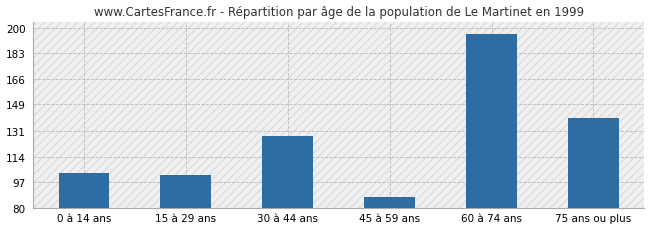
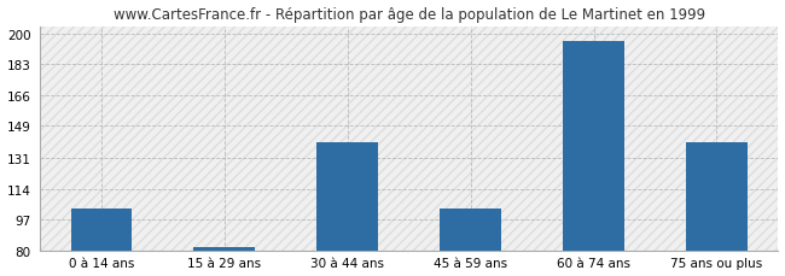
15 à 29 ans: 102 -> 82
30 à 44 ans: 128 -> 140
45 à 59 ans: 87 -> 103
